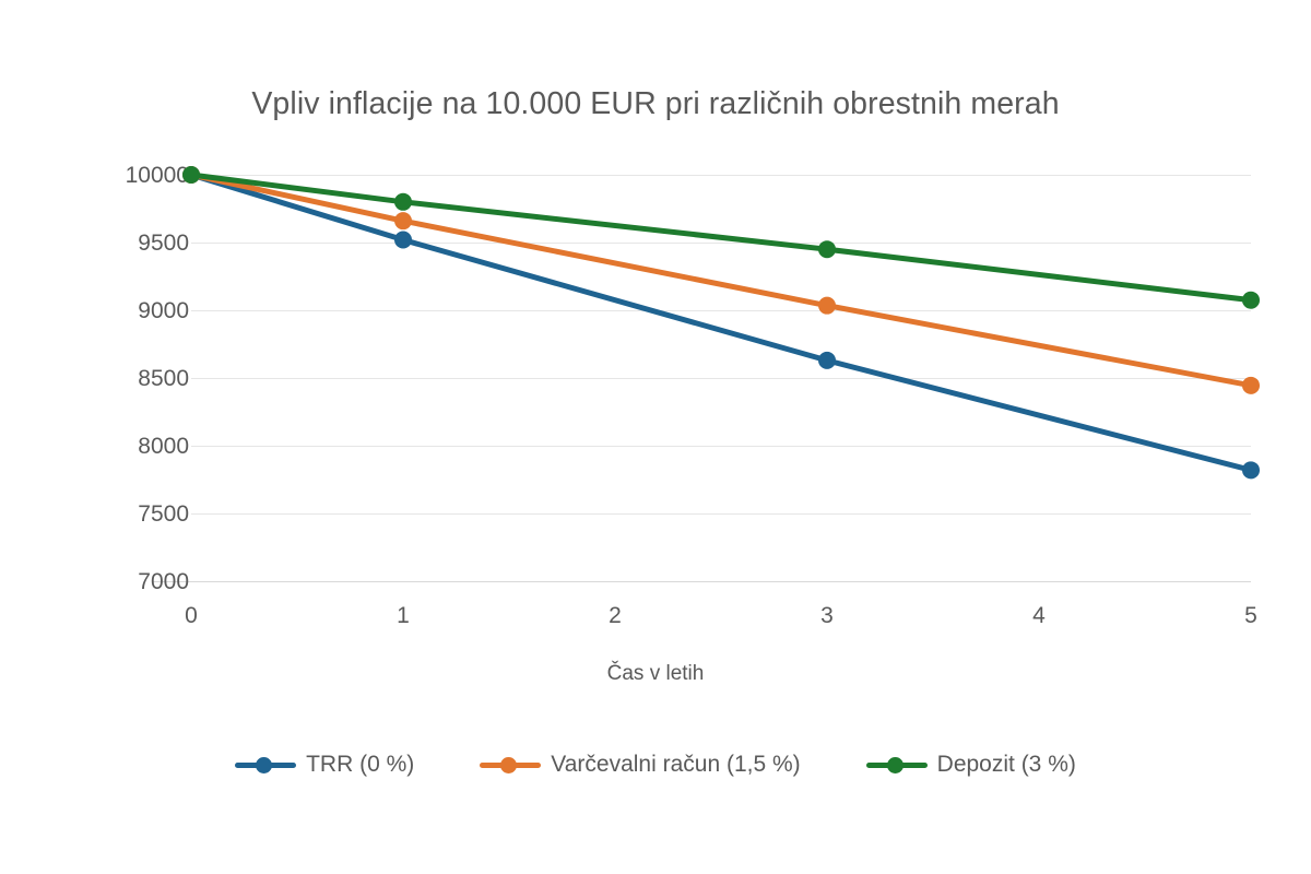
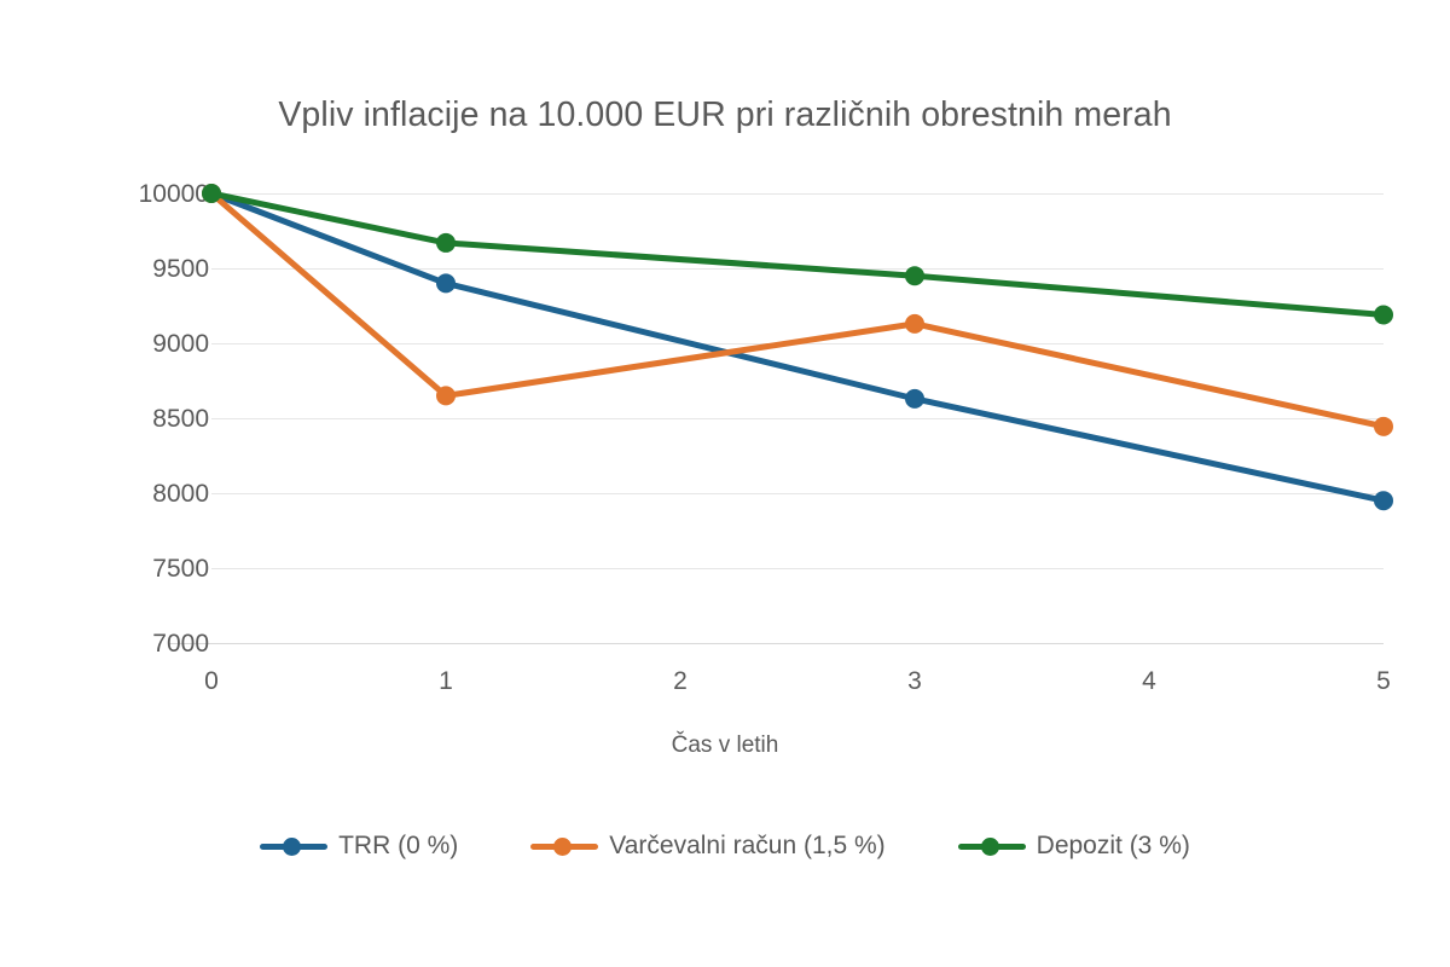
TRR (0 %)/1: 9520 -> 9400
Varčevalni račun (1,5 %)/1: 9660 -> 8650
Depozit (3 %)/1: 9800 -> 9670
Varčevalni račun (1,5 %)/3: 9040 -> 9130
TRR (0 %)/5: 7820 -> 7950
Depozit (3 %)/5: 9080 -> 9190
